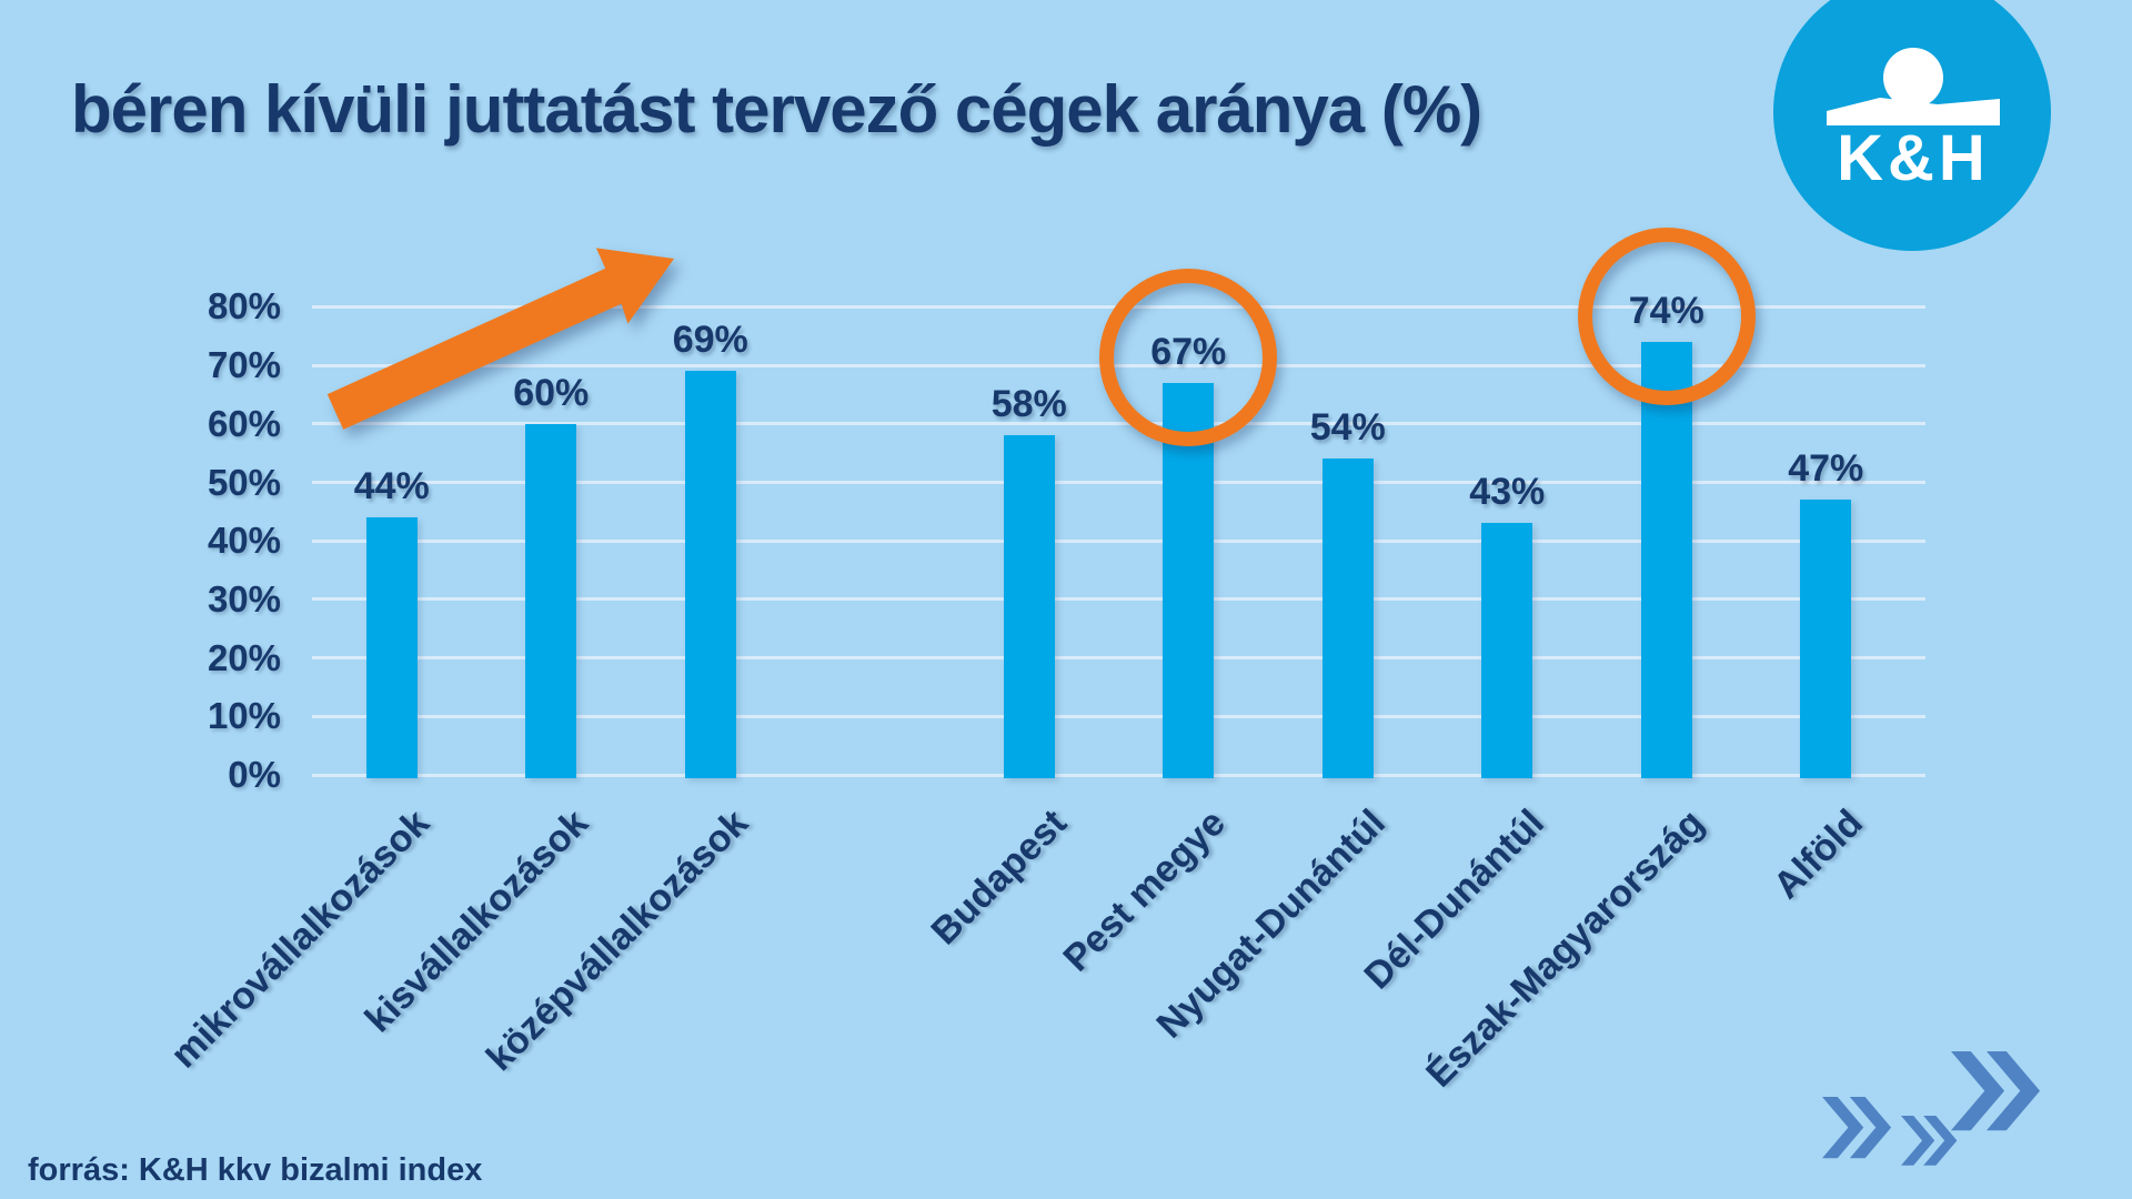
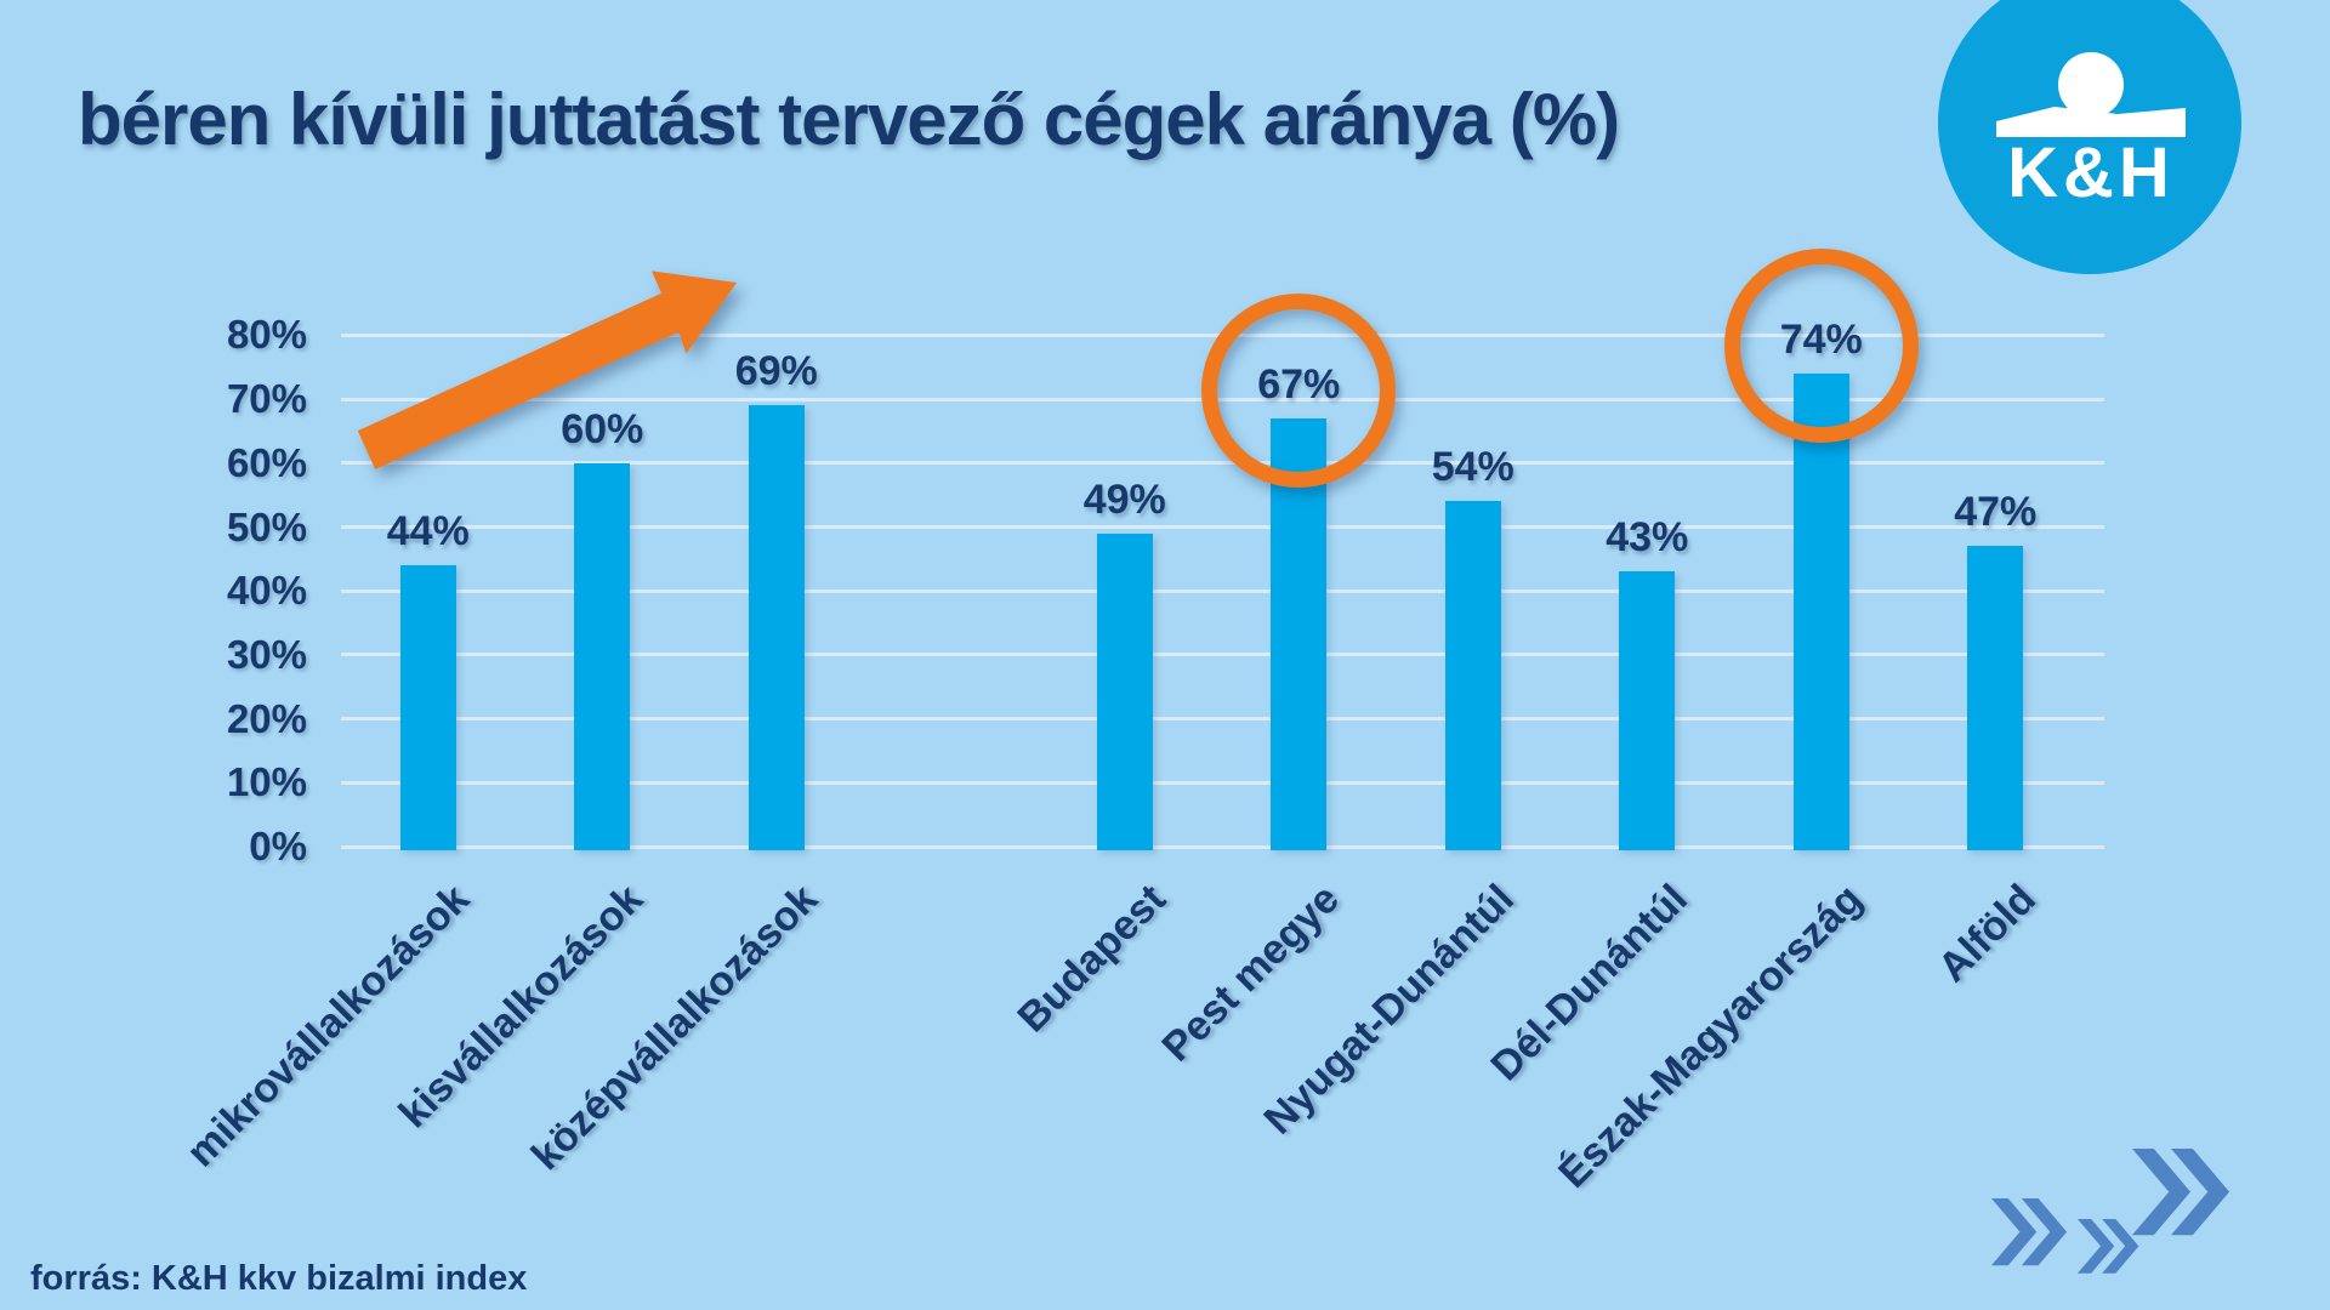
Budapest: 58% -> 49%
